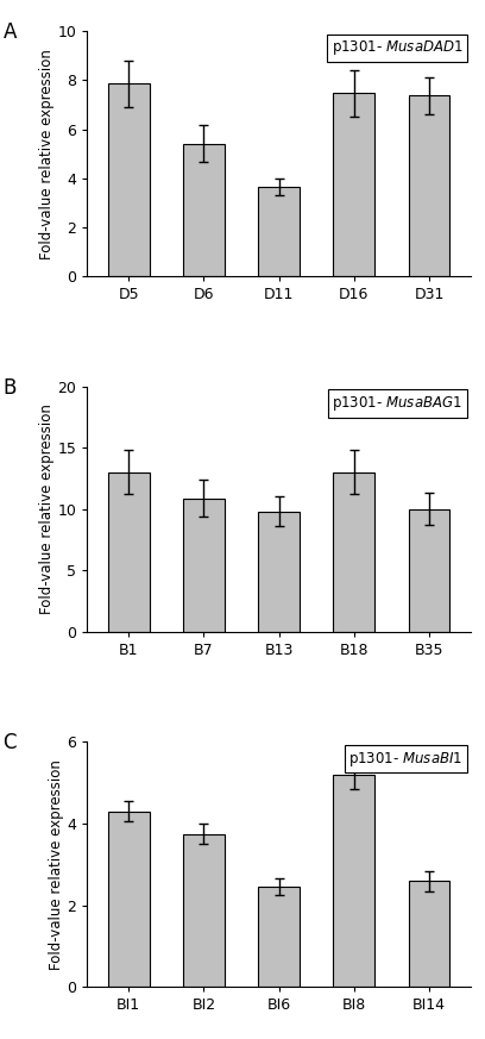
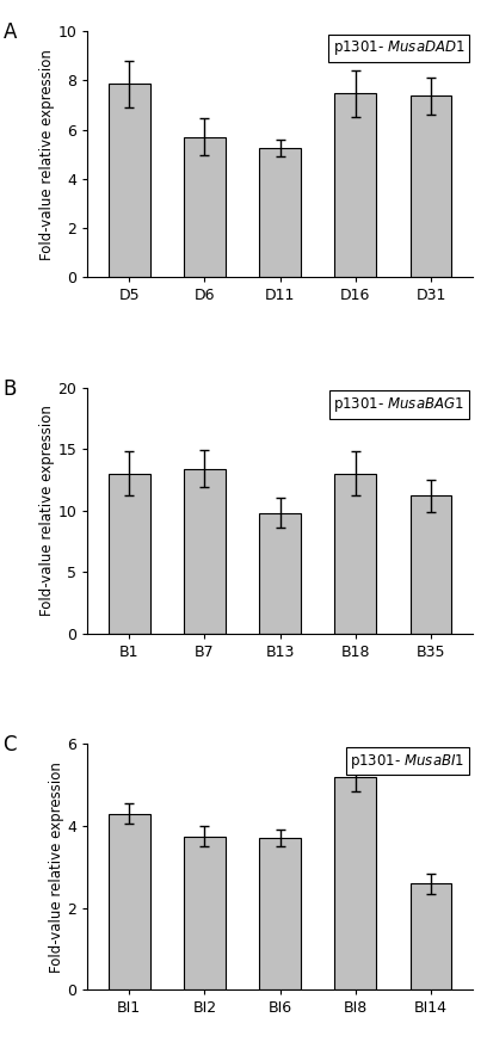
D6: 5.40 -> 5.70
D11: 3.65 -> 5.25
B7: 10.9 -> 13.4
B35: 10.0 -> 11.2
BI6: 2.45 -> 3.70
